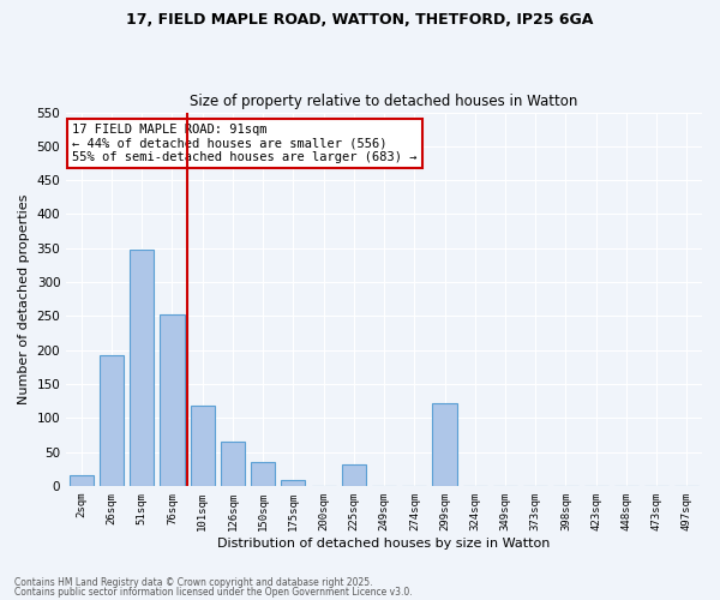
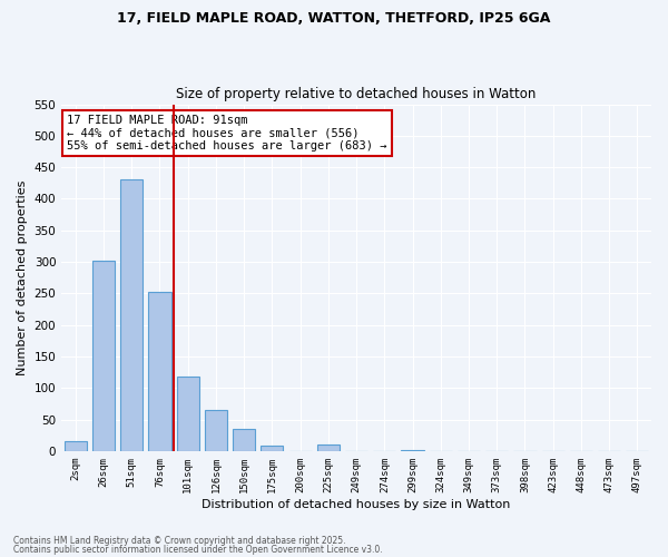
26sqm: 192 -> 302
51sqm: 348 -> 430
225sqm: 32 -> 10
299sqm: 122 -> 2
